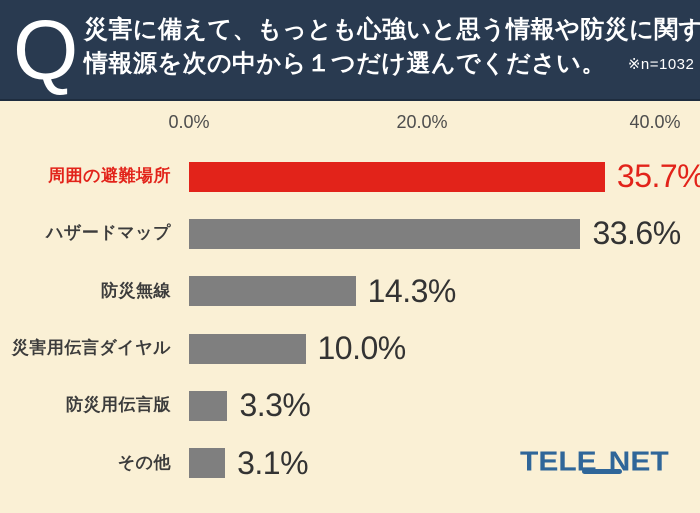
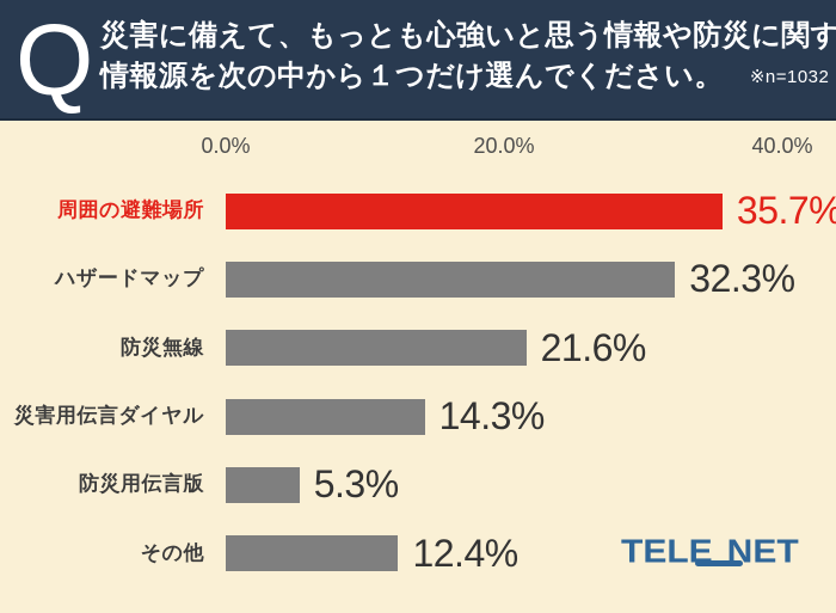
ハザードマップ: 33.6% -> 32.3%
防災無線: 14.3% -> 21.6%
災害用伝言ダイヤル: 10.0% -> 14.3%
防災用伝言版: 3.3% -> 5.3%
その他: 3.1% -> 12.4%
